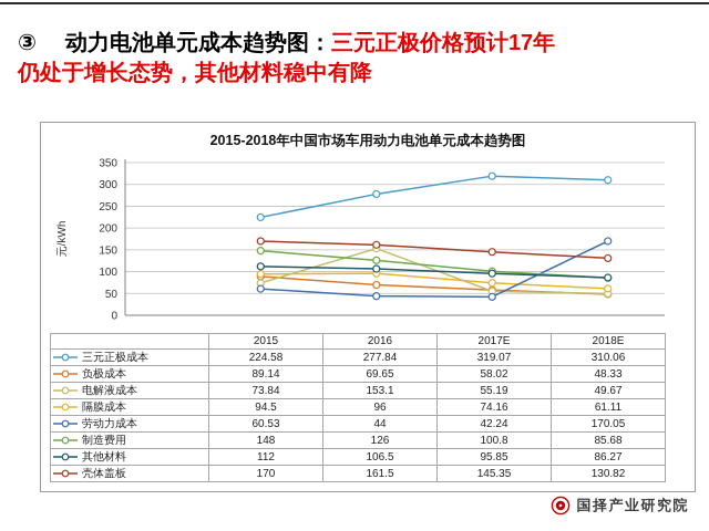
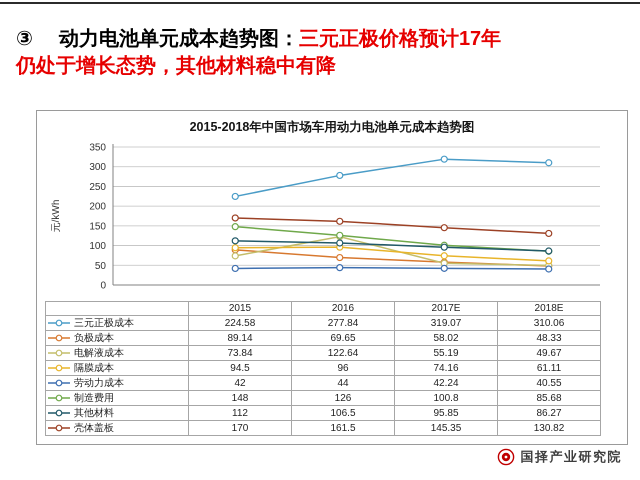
劳动力成本/2015: 60.53 -> 42
电解液成本/2016: 153.1 -> 122.64
劳动力成本/2018E: 170.05 -> 40.55
